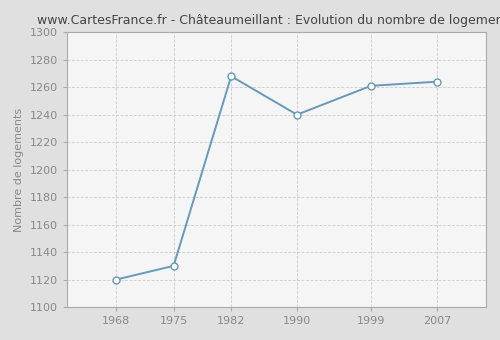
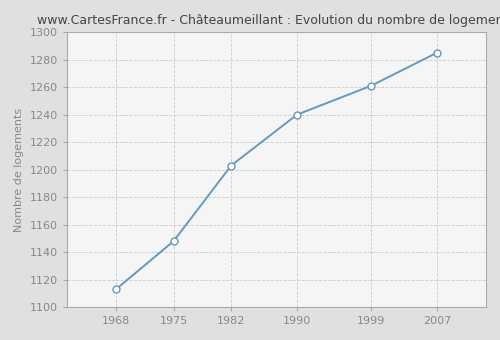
1968: 1120 -> 1113
1975: 1130 -> 1148
1982: 1268 -> 1203
2007: 1264 -> 1285
